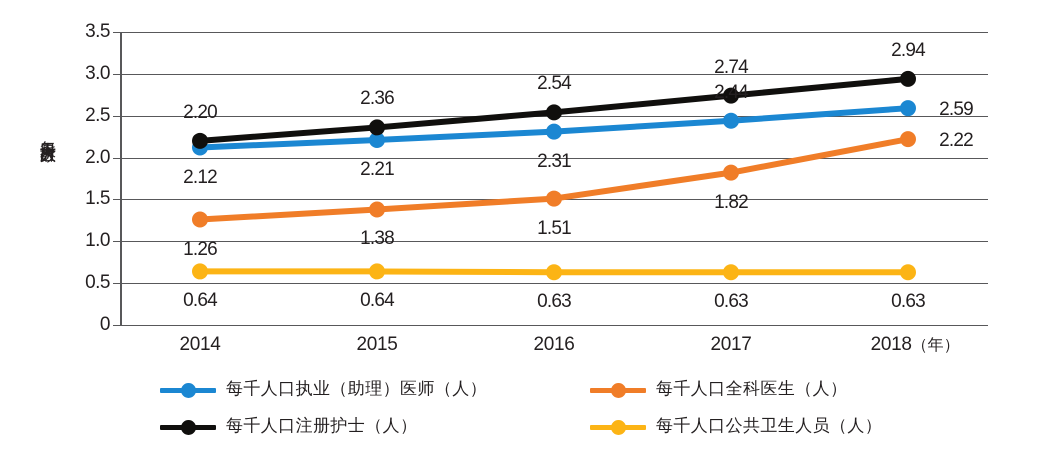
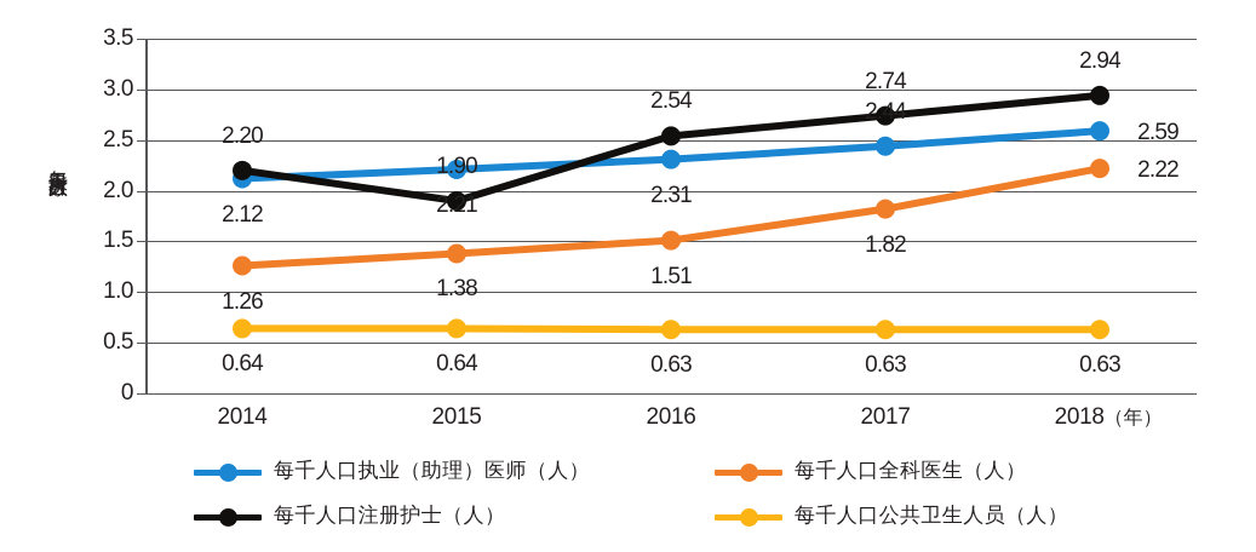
每千人口注册护士（人）/2015: 2.36 -> 1.90
